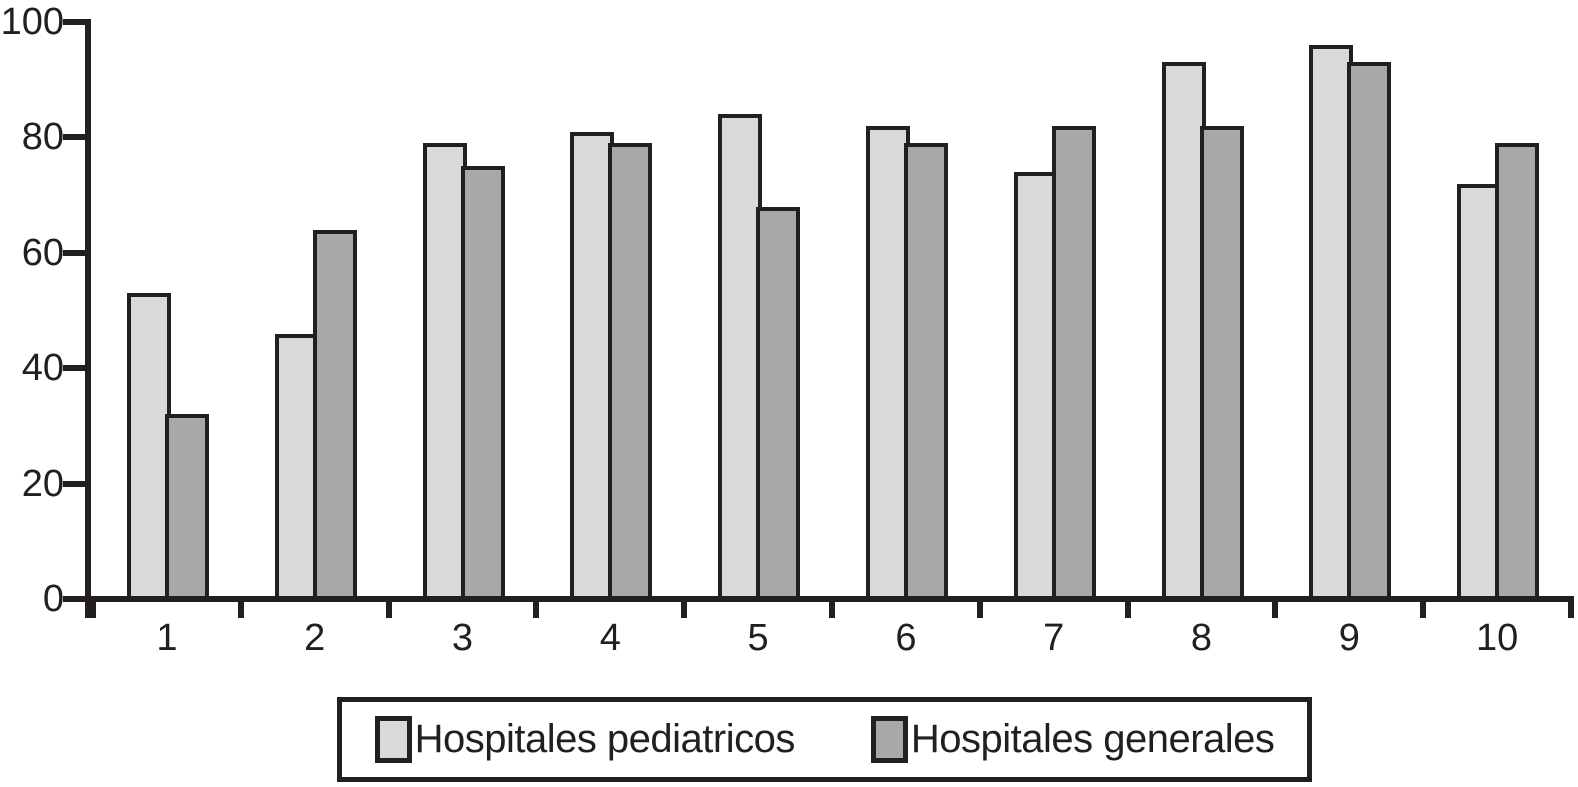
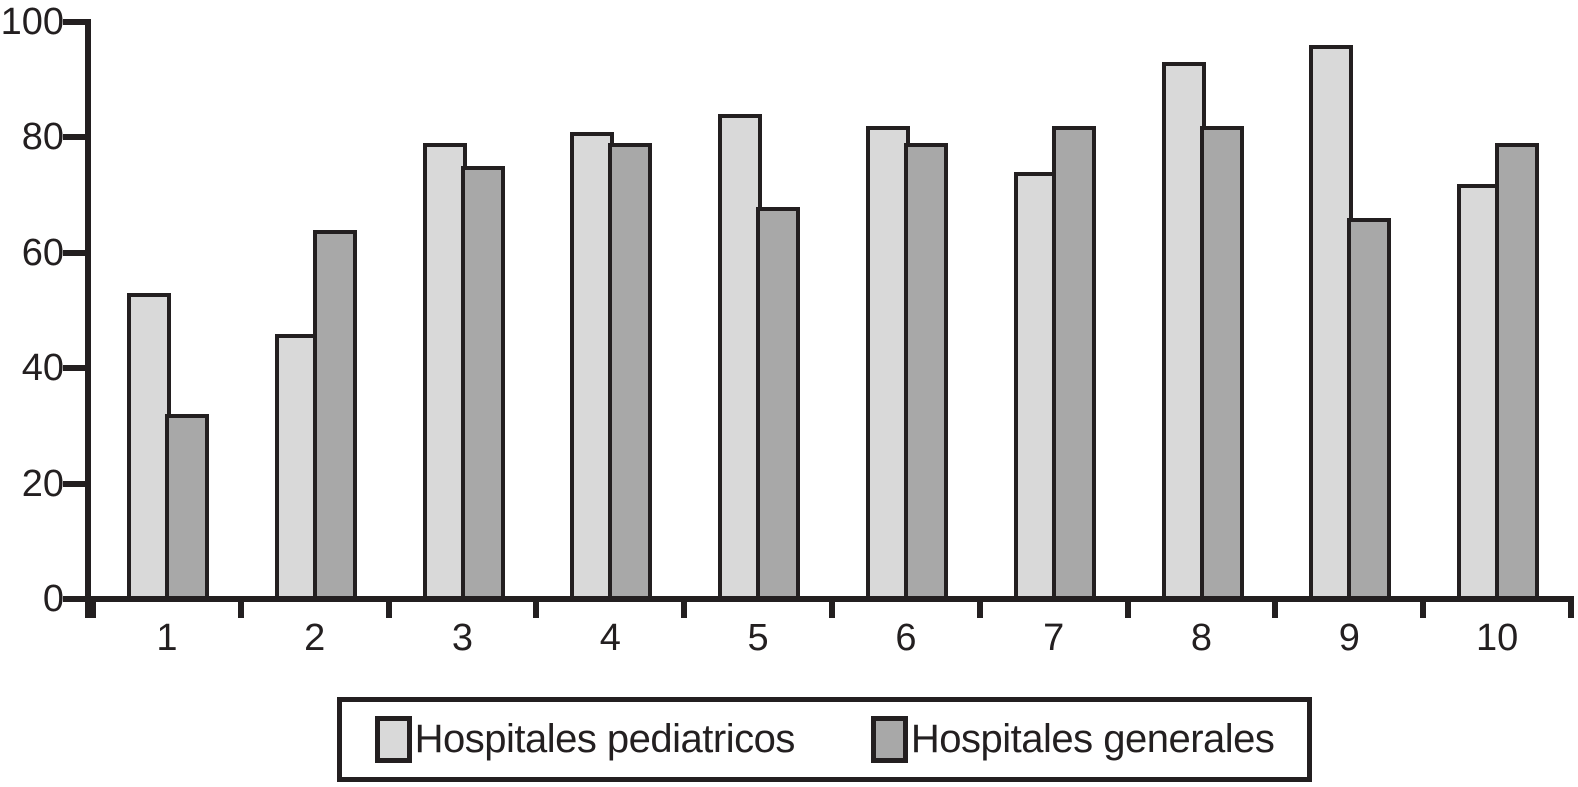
Hospitales generales/9: 93 -> 66
